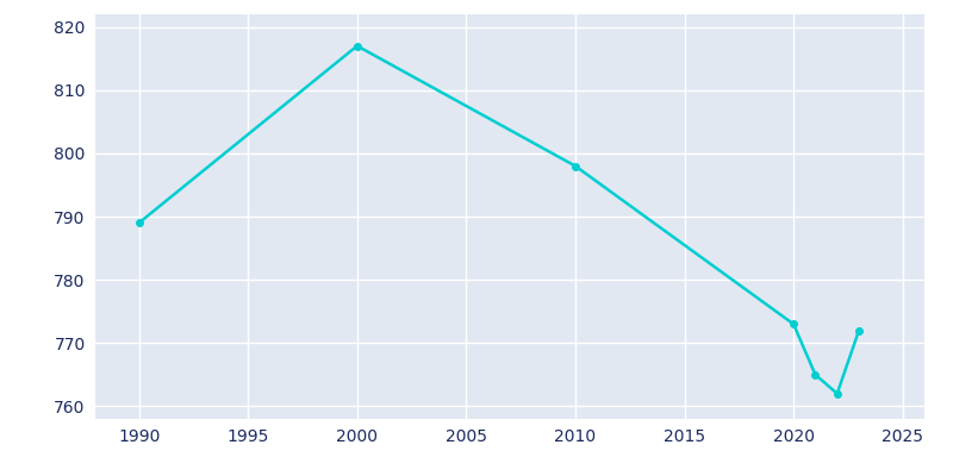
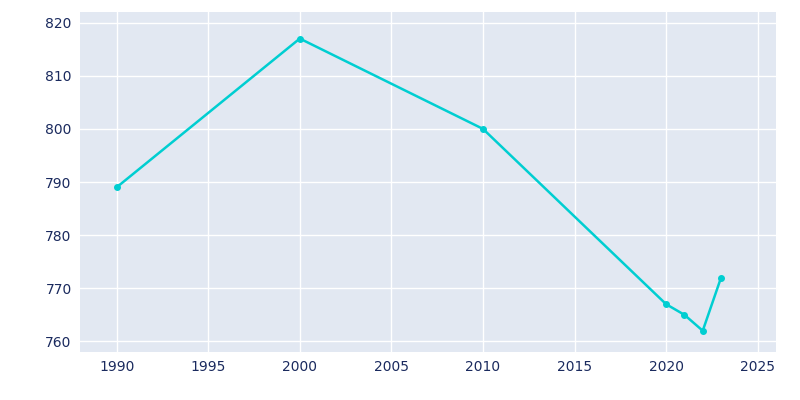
2010: 798 -> 800
2020: 773 -> 767
